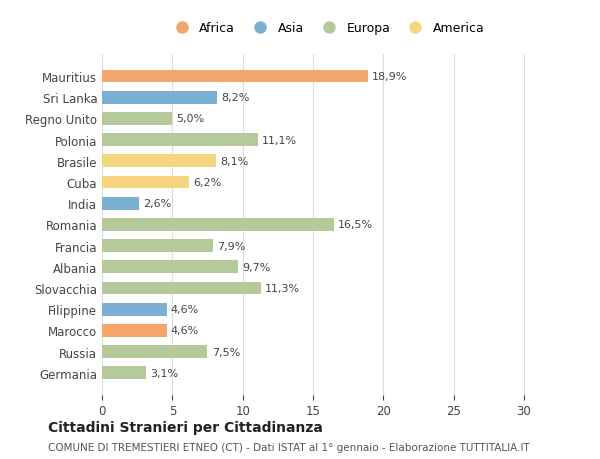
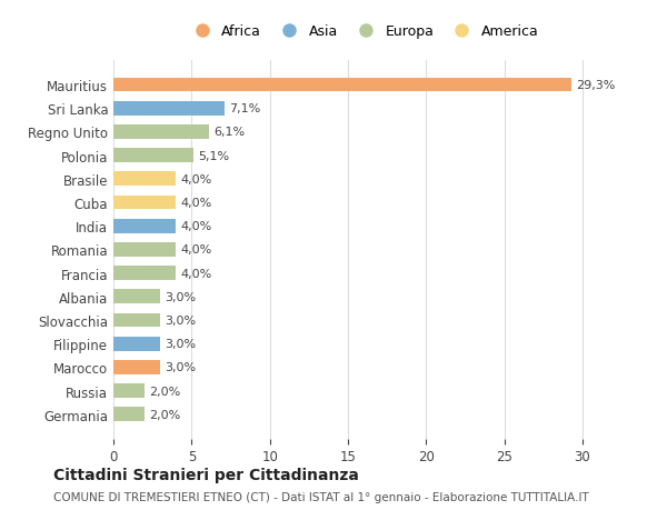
Mauritius: 18,9% -> 29,3%
Sri Lanka: 8,2% -> 7,1%
Regno Unito: 5,0% -> 6,1%
Polonia: 11,1% -> 5,1%
Brasile: 8,1% -> 4,0%
Cuba: 6,2% -> 4,0%
India: 2,6% -> 4,0%
Romania: 16,5% -> 4,0%
Francia: 7,9% -> 4,0%
Albania: 9,7% -> 3,0%
Slovacchia: 11,3% -> 3,0%
Filippine: 4,6% -> 3,0%
Marocco: 4,6% -> 3,0%
Russia: 7,5% -> 2,0%
Germania: 3,1% -> 2,0%
